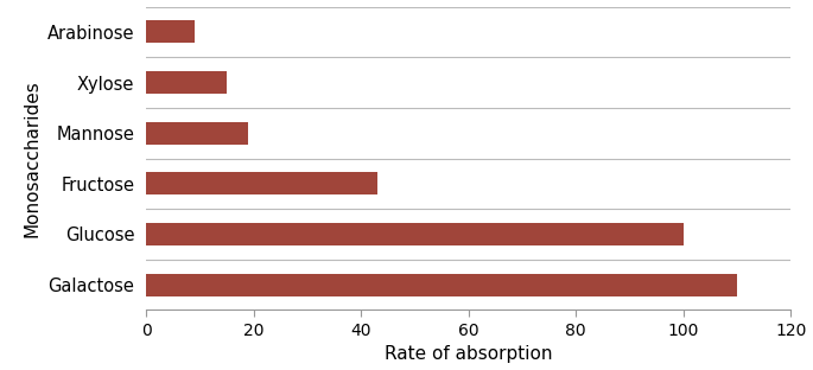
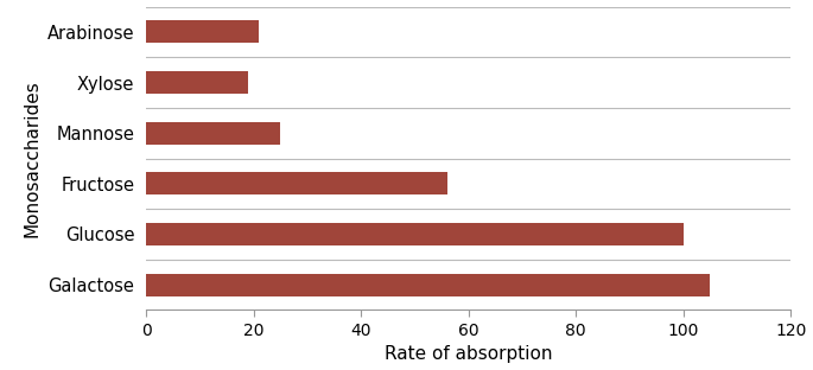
Arabinose: 9 -> 21
Xylose: 15 -> 19
Mannose: 19 -> 25
Fructose: 43 -> 56
Galactose: 110 -> 105
